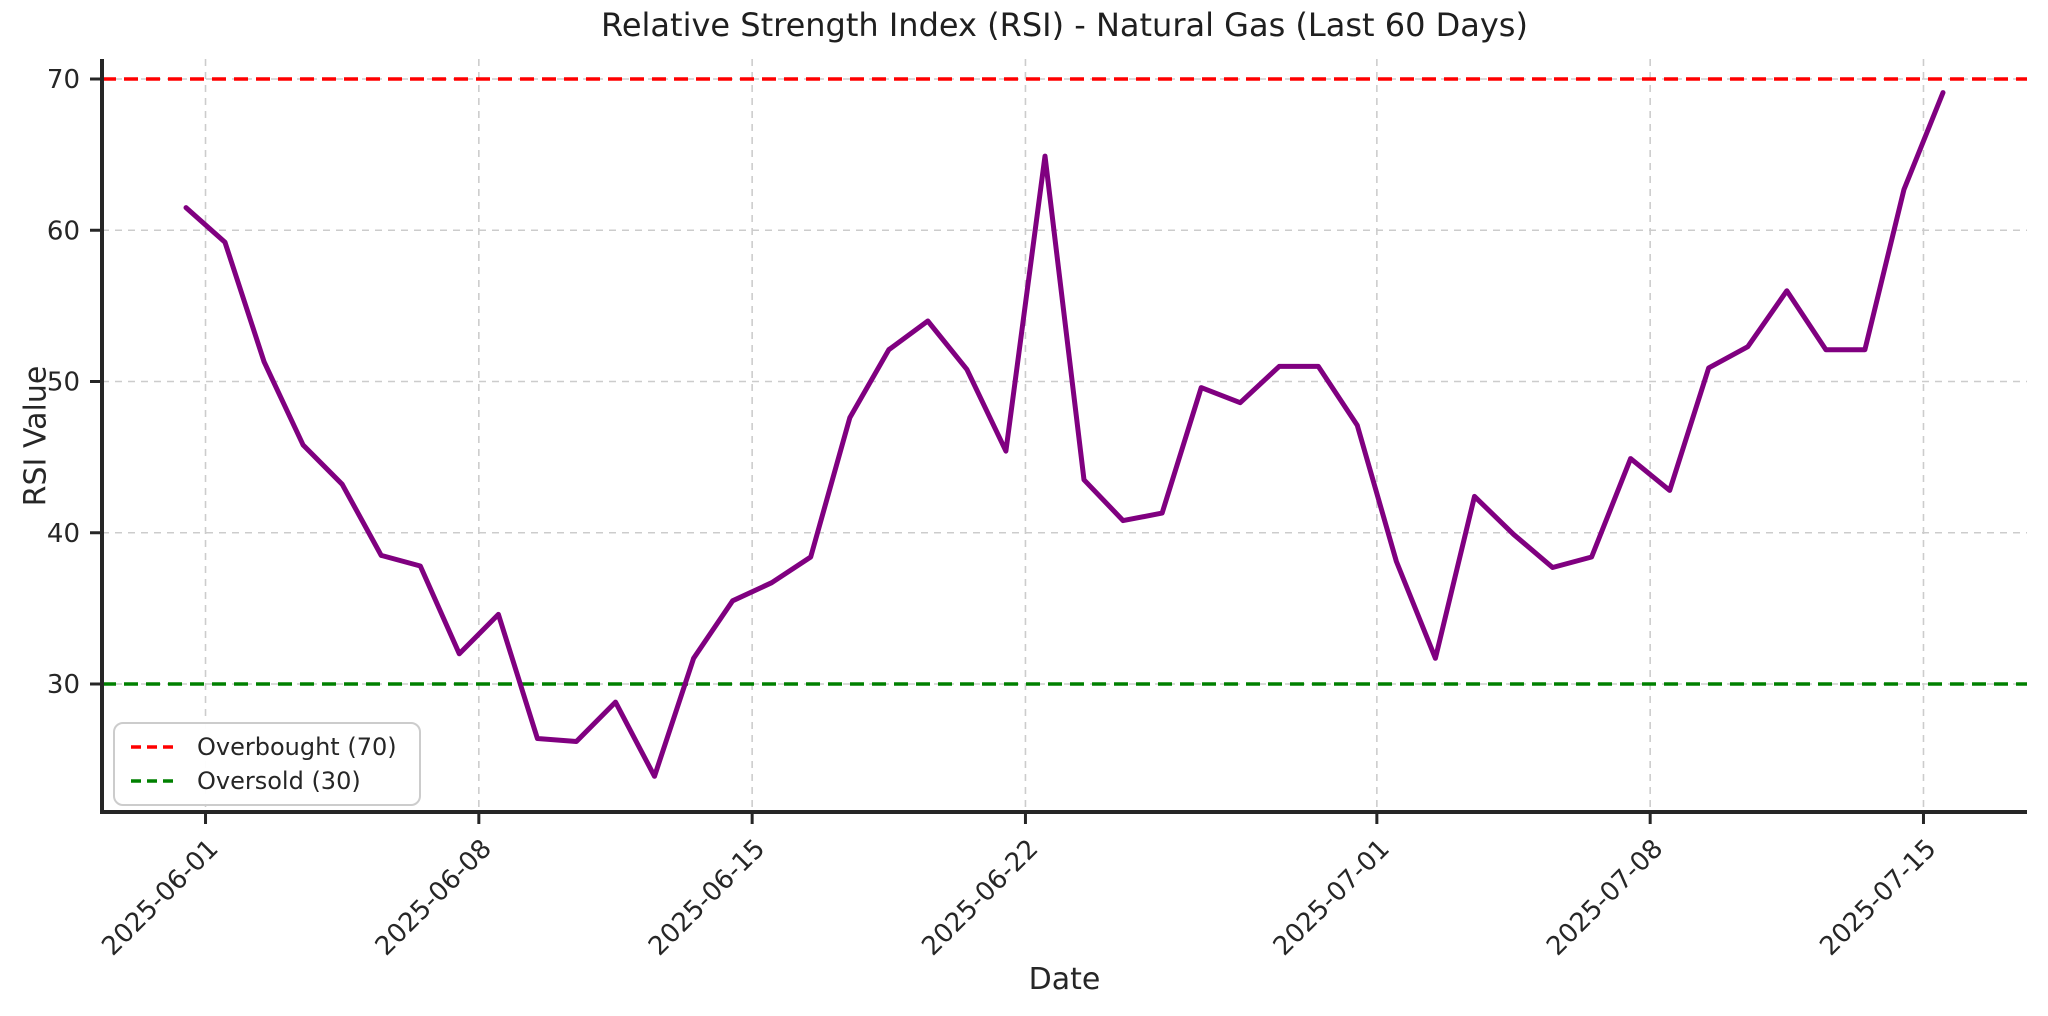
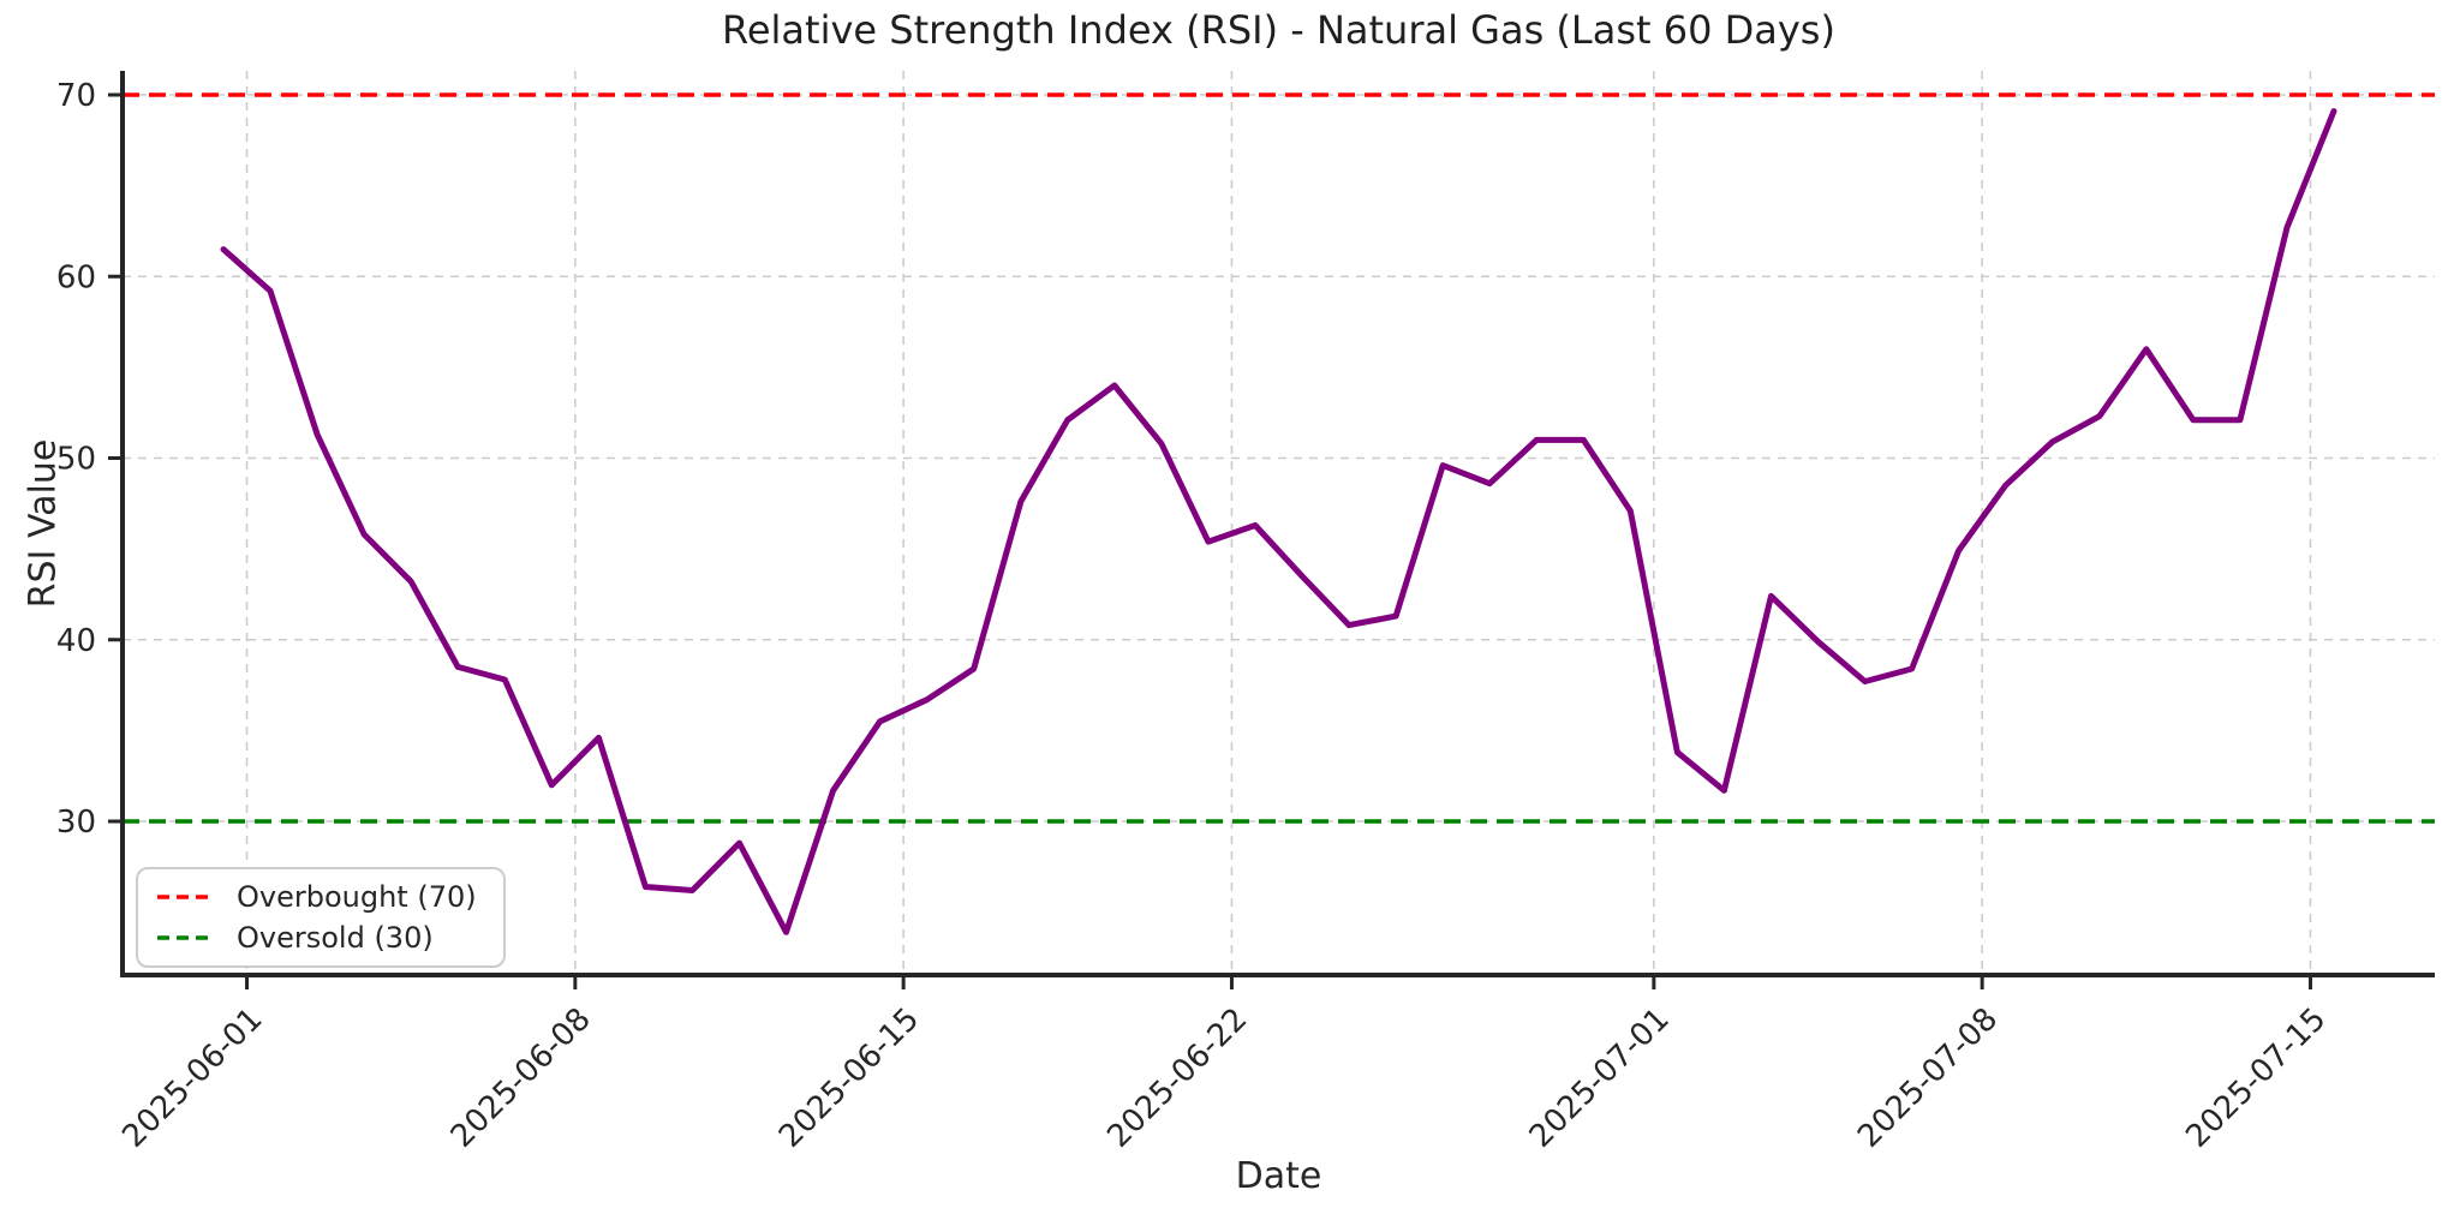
2025-06-22: 64.9 -> 46.3
2025-07-01: 38.1 -> 33.8
2025-07-08: 42.8 -> 48.5
